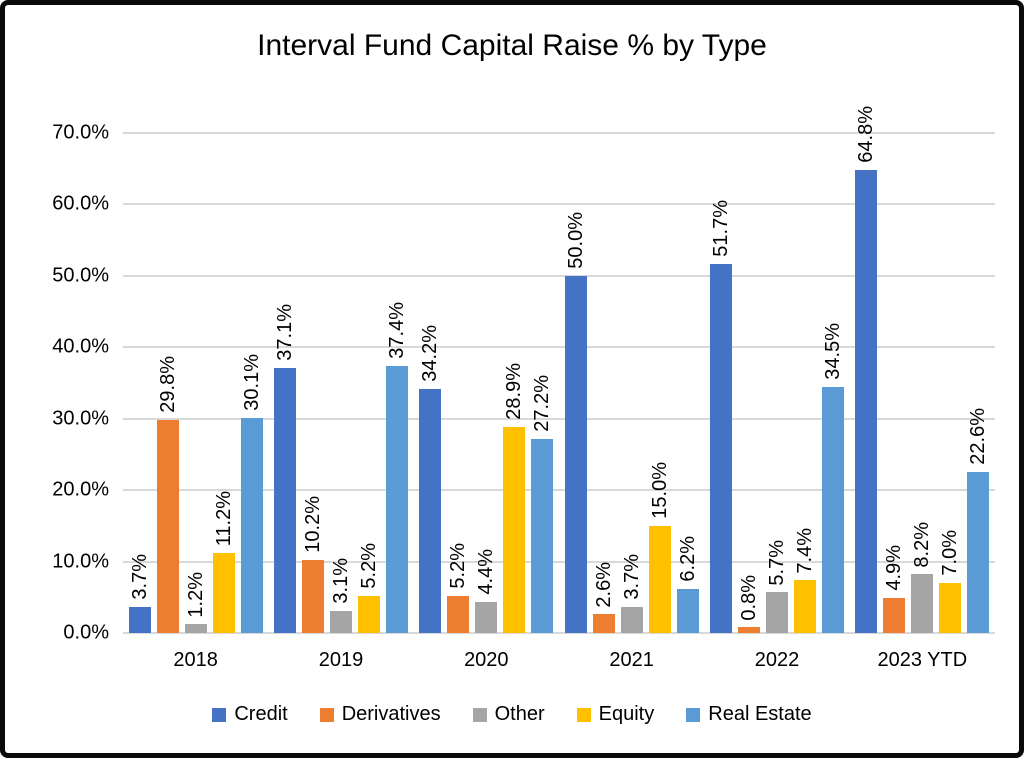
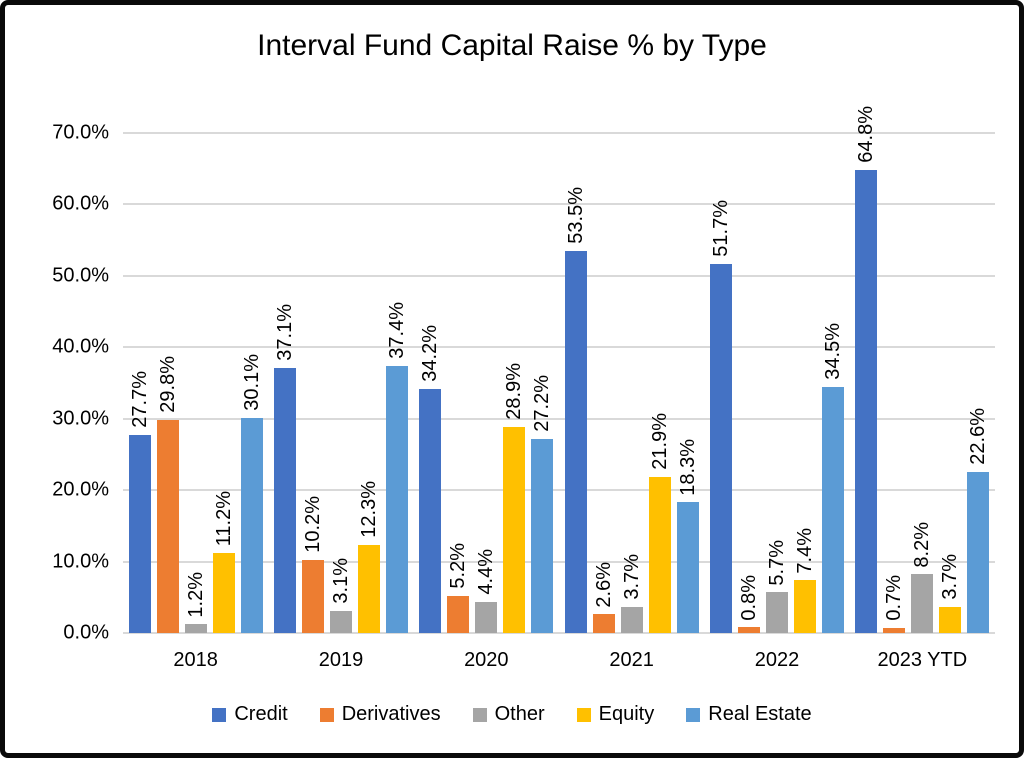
Credit/2018: 3.7% -> 27.7%
Equity/2019: 5.2% -> 12.3%
Credit/2021: 50.0% -> 53.5%
Equity/2021: 15.0% -> 21.9%
Real Estate/2021: 6.2% -> 18.3%
Derivatives/2023 YTD: 4.9% -> 0.7%
Equity/2023 YTD: 7.0% -> 3.7%
